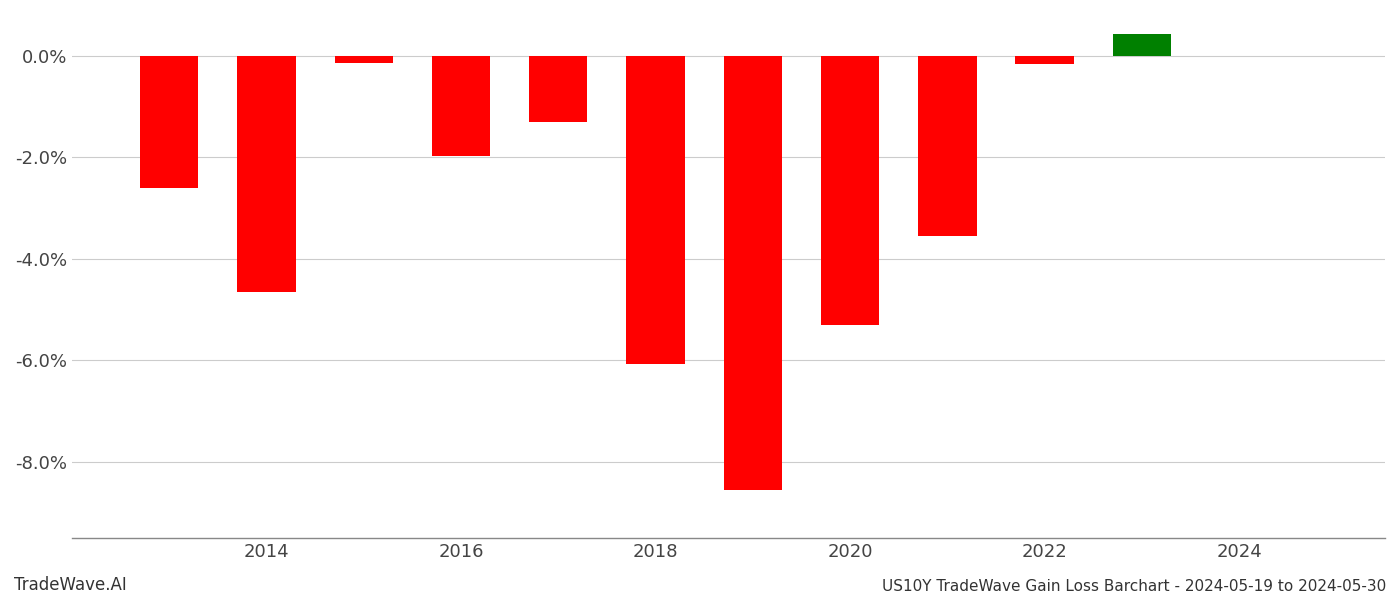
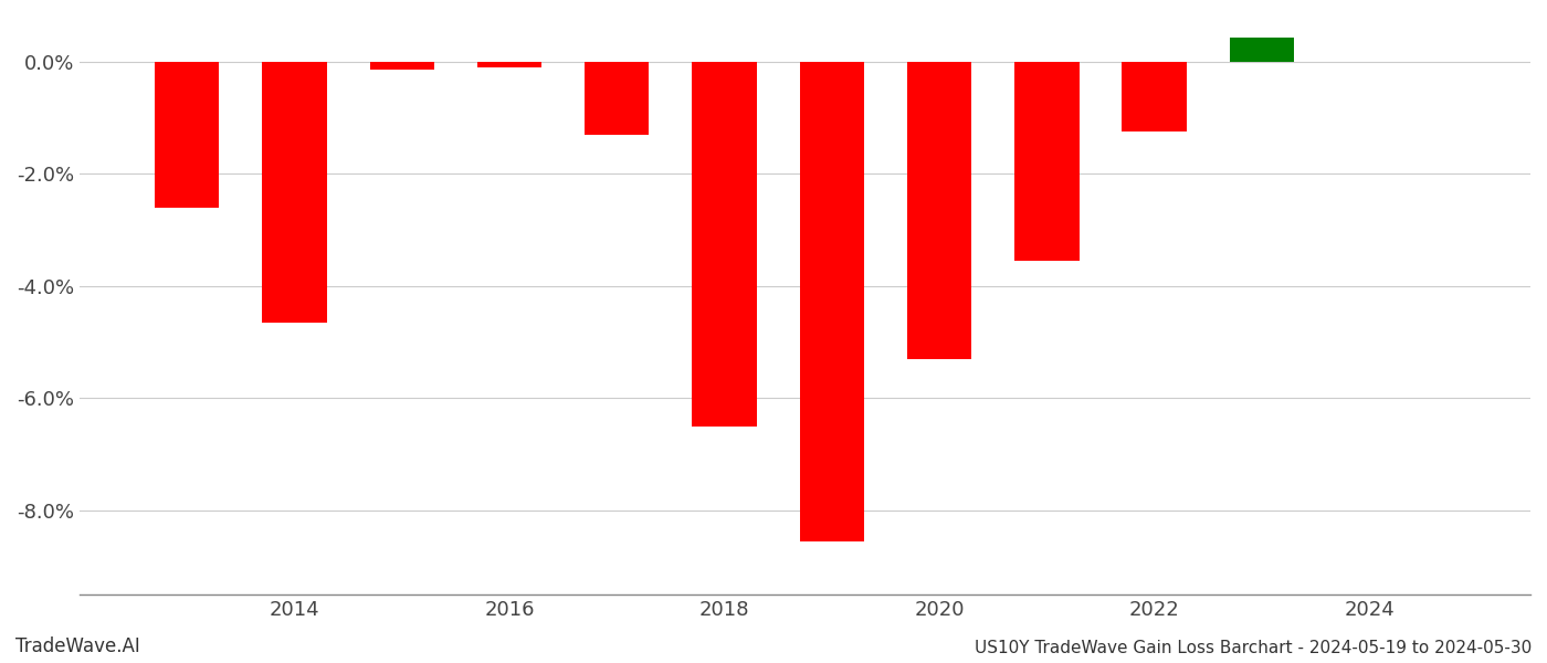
2016: -1.98% -> -0.10%
2018: -6.08% -> -6.50%
2022: -0.16% -> -1.25%
